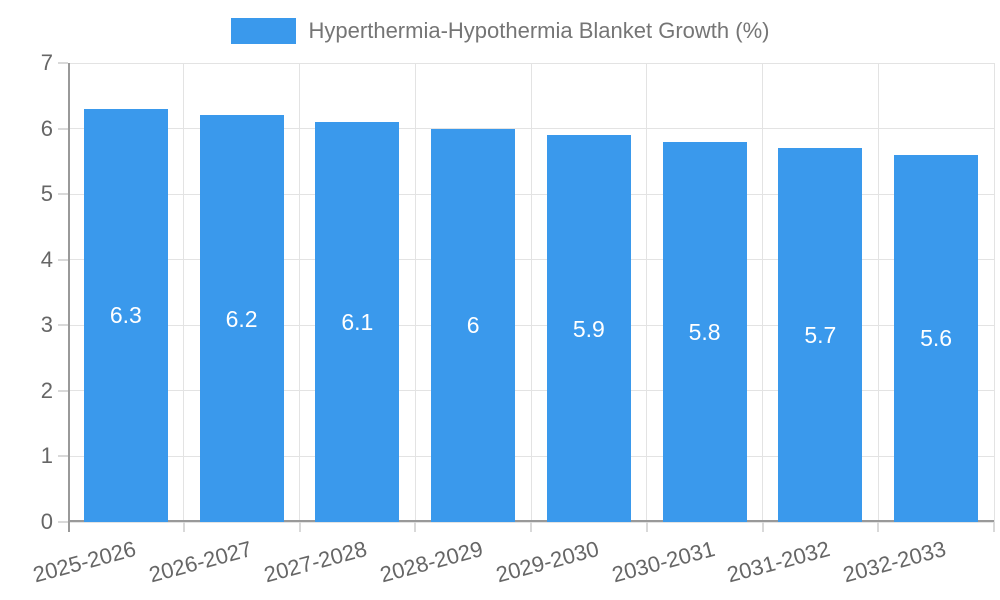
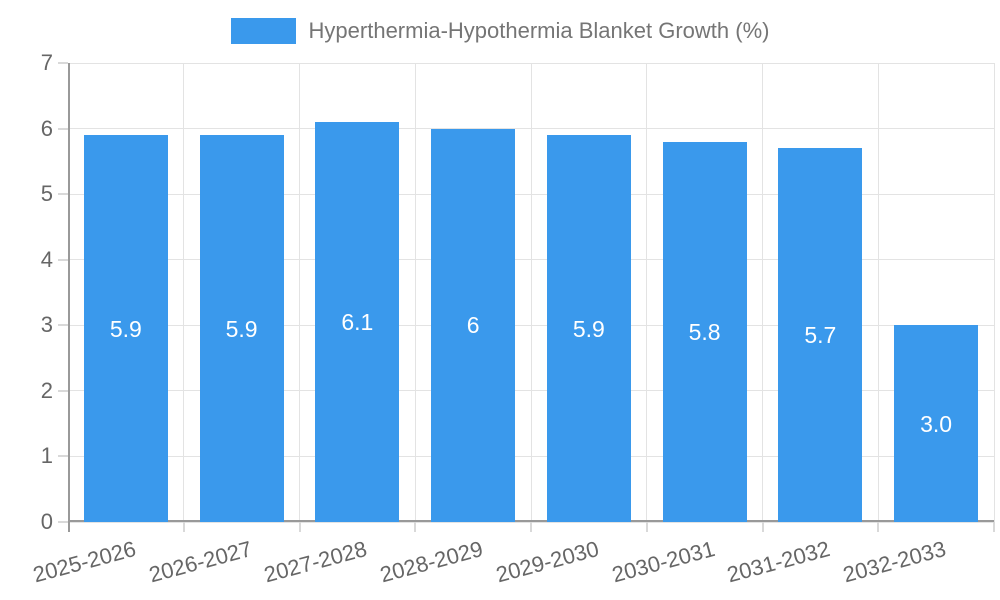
2025-2026: 6.3 -> 5.9
2026-2027: 6.2 -> 5.9
2032-2033: 5.6 -> 3.0
